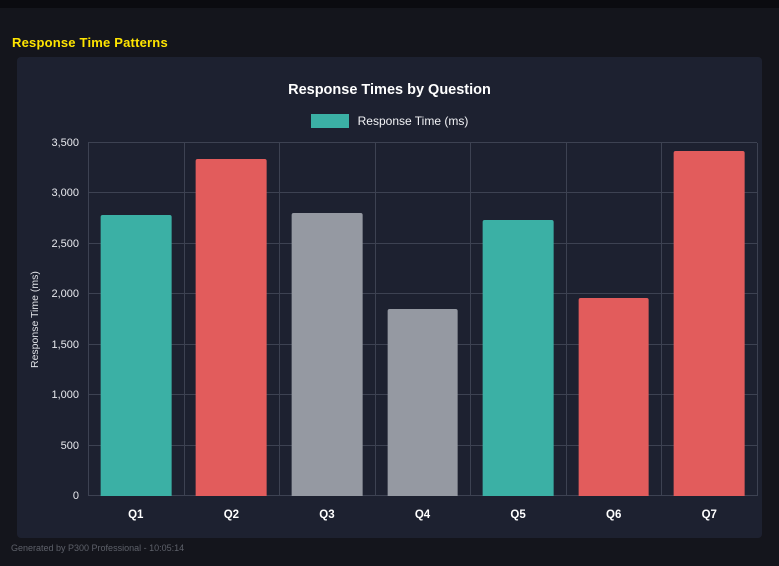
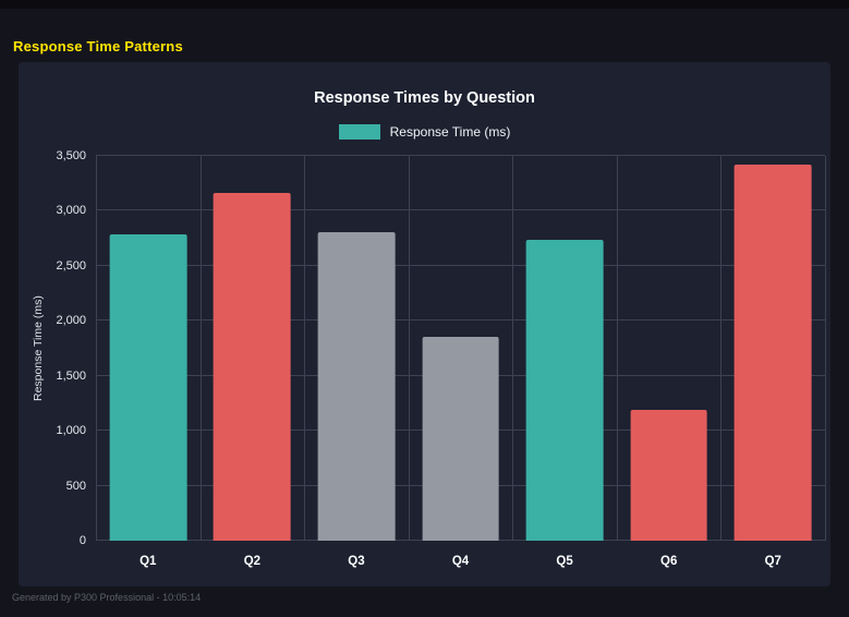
Q2: 3340 -> 3160
Q6: 1960 -> 1190
